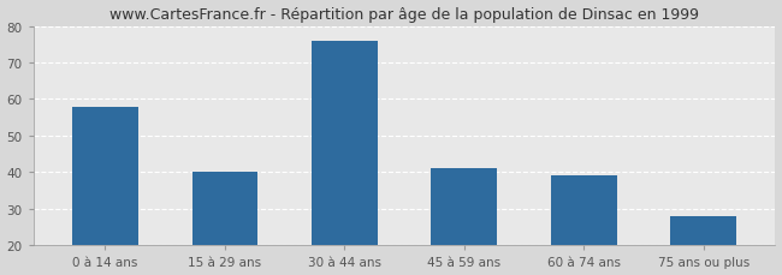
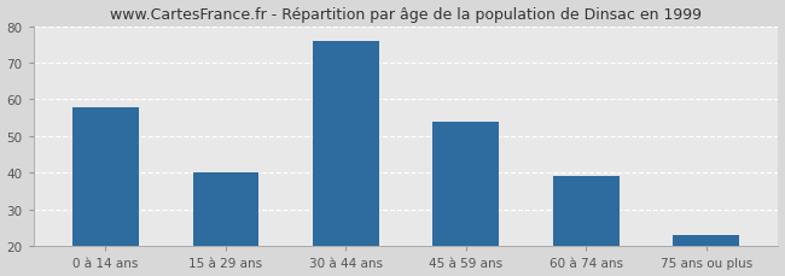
45 à 59 ans: 41 -> 54
75 ans ou plus: 28 -> 23
